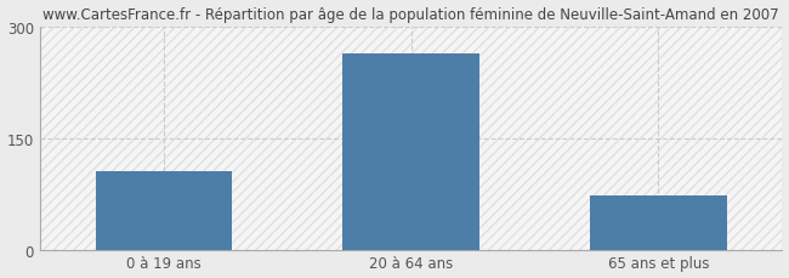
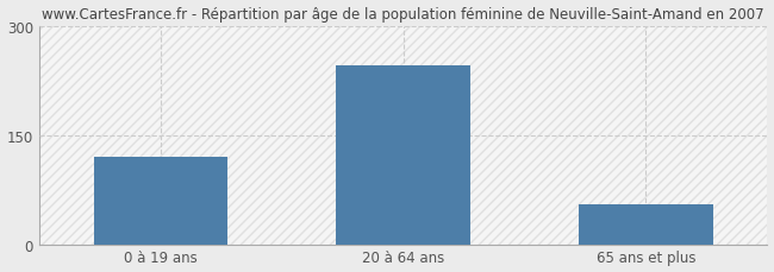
0 à 19 ans: 106 -> 120
20 à 64 ans: 264 -> 245
65 ans et plus: 72 -> 55
